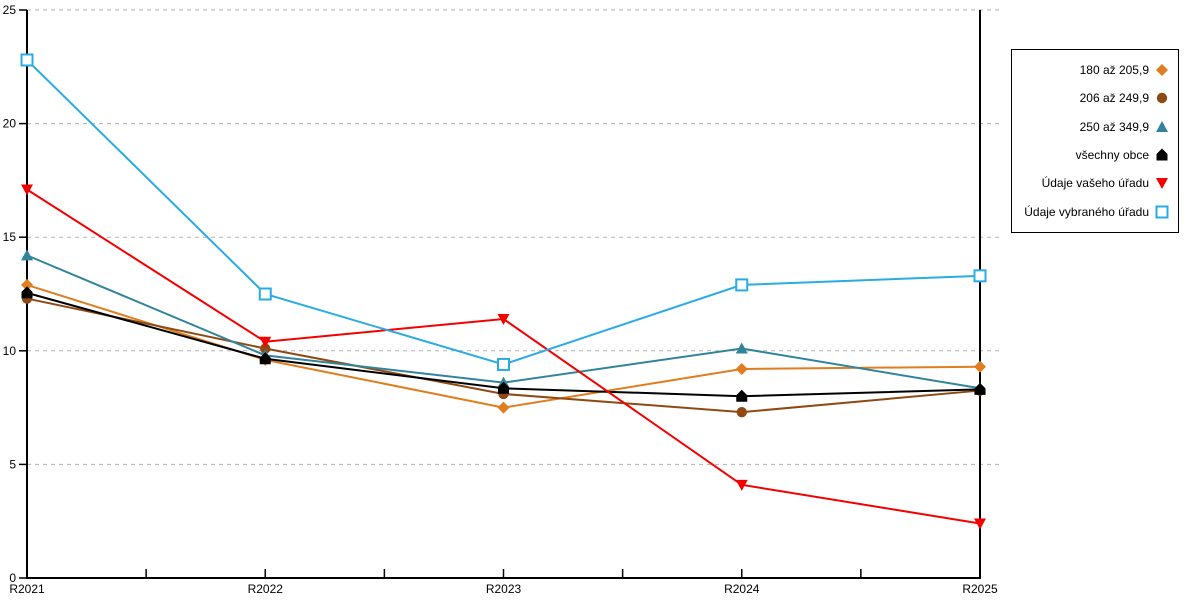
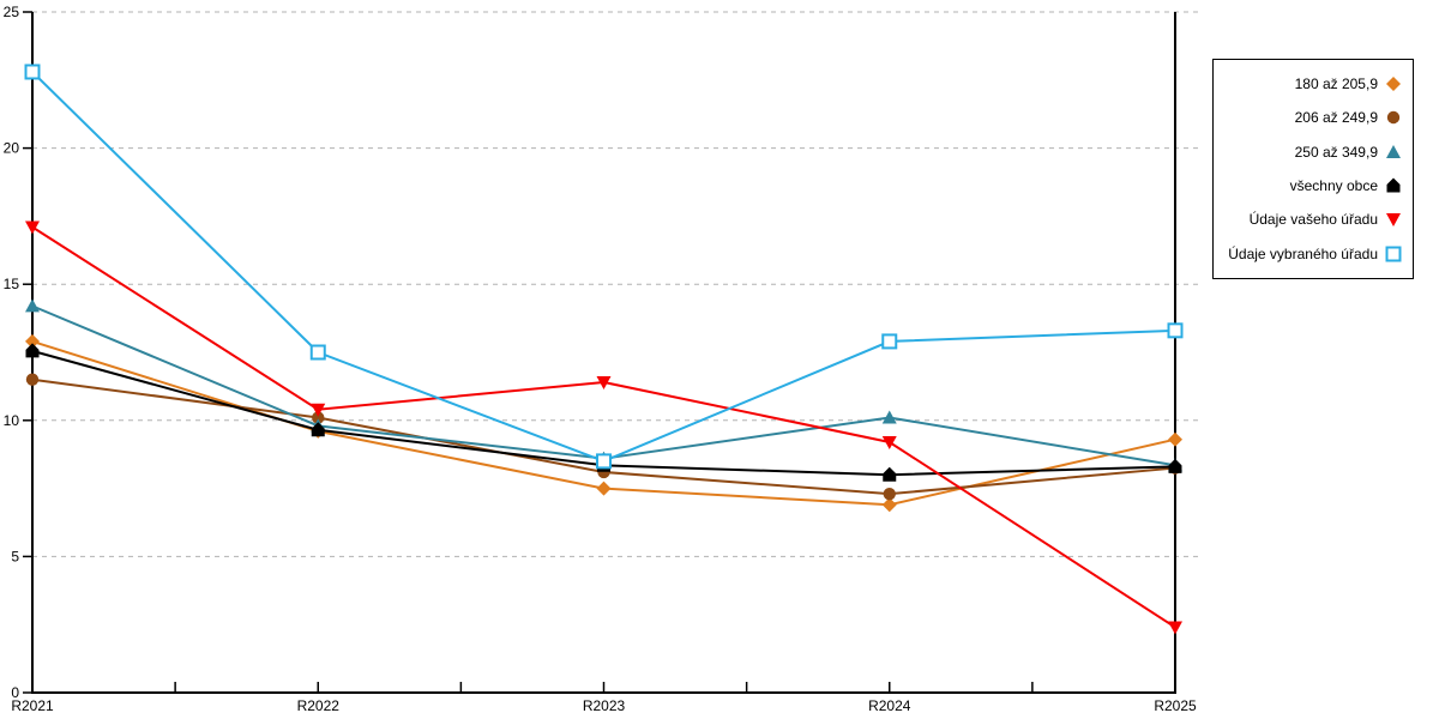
206 až 249,9/R2021: 12.3 -> 11.5
Údaje vybraného úřadu/R2023: 9.4 -> 8.5
180 až 205,9/R2024: 9.2 -> 6.9
Údaje vašeho úřadu/R2024: 4.1 -> 9.2
